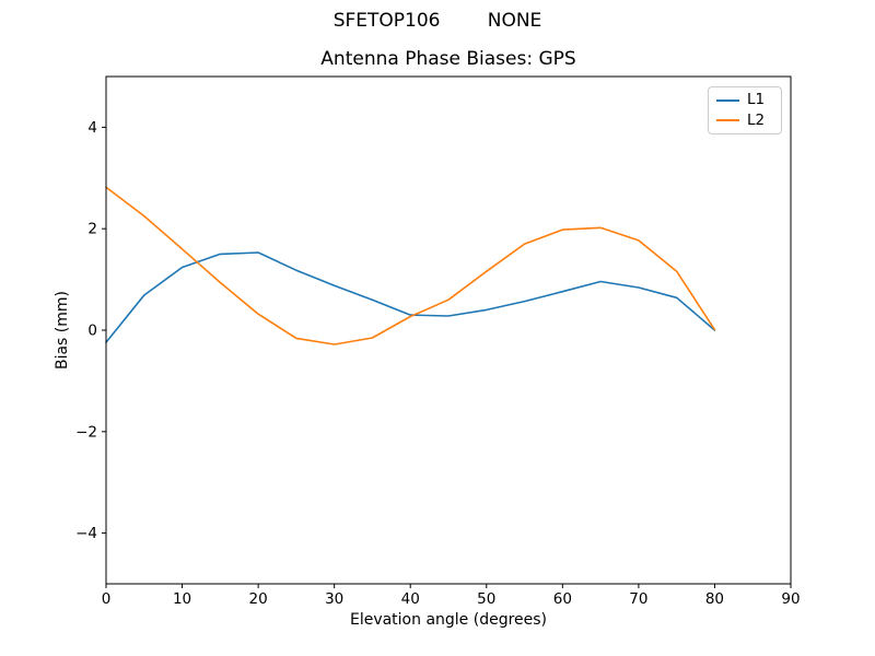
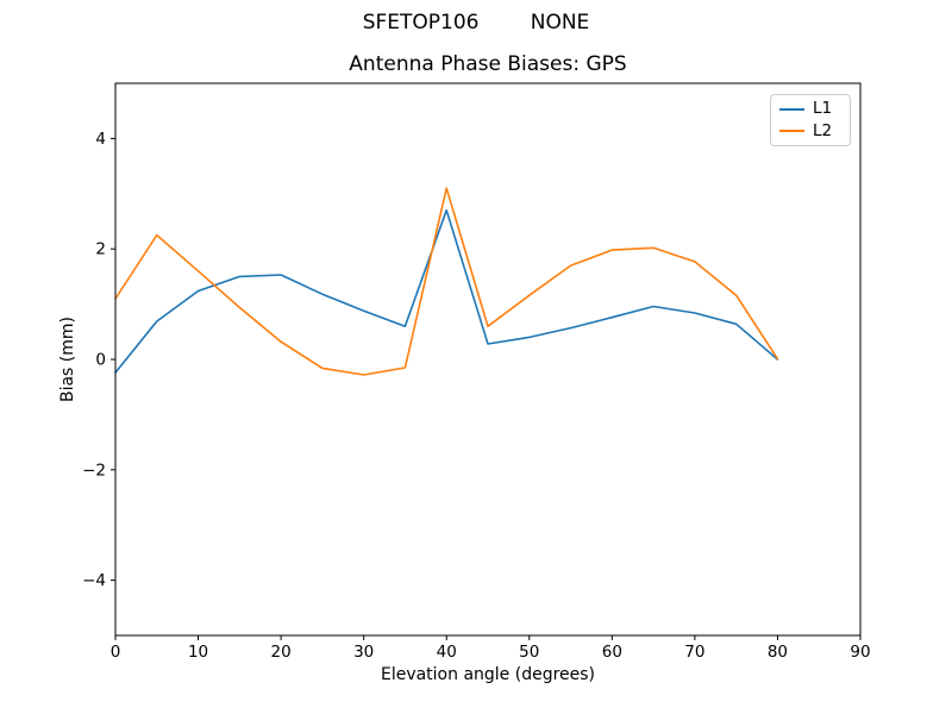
L2/0: 2.8 -> 1.1
L1/40: 0.3 -> 2.7
L2/40: 0.3 -> 3.1
